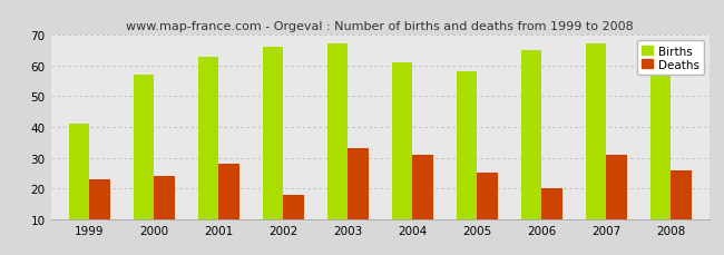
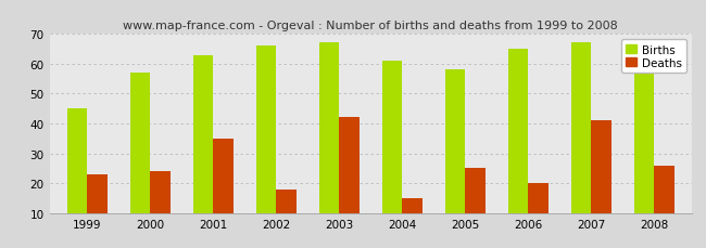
Births/1999: 41 -> 45
Deaths/2001: 28 -> 35
Deaths/2003: 33 -> 42
Deaths/2004: 31 -> 15
Deaths/2007: 31 -> 41
